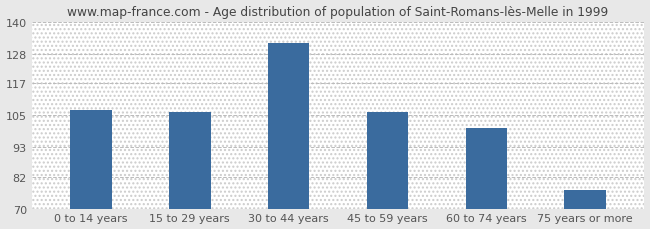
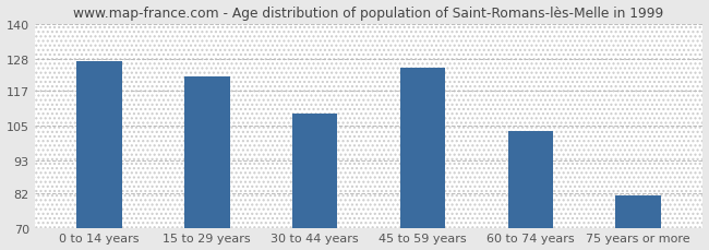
0 to 14 years: 107 -> 127
15 to 29 years: 106 -> 122
30 to 44 years: 132 -> 109
45 to 59 years: 106 -> 125
60 to 74 years: 100 -> 103
75 years or more: 77 -> 81
